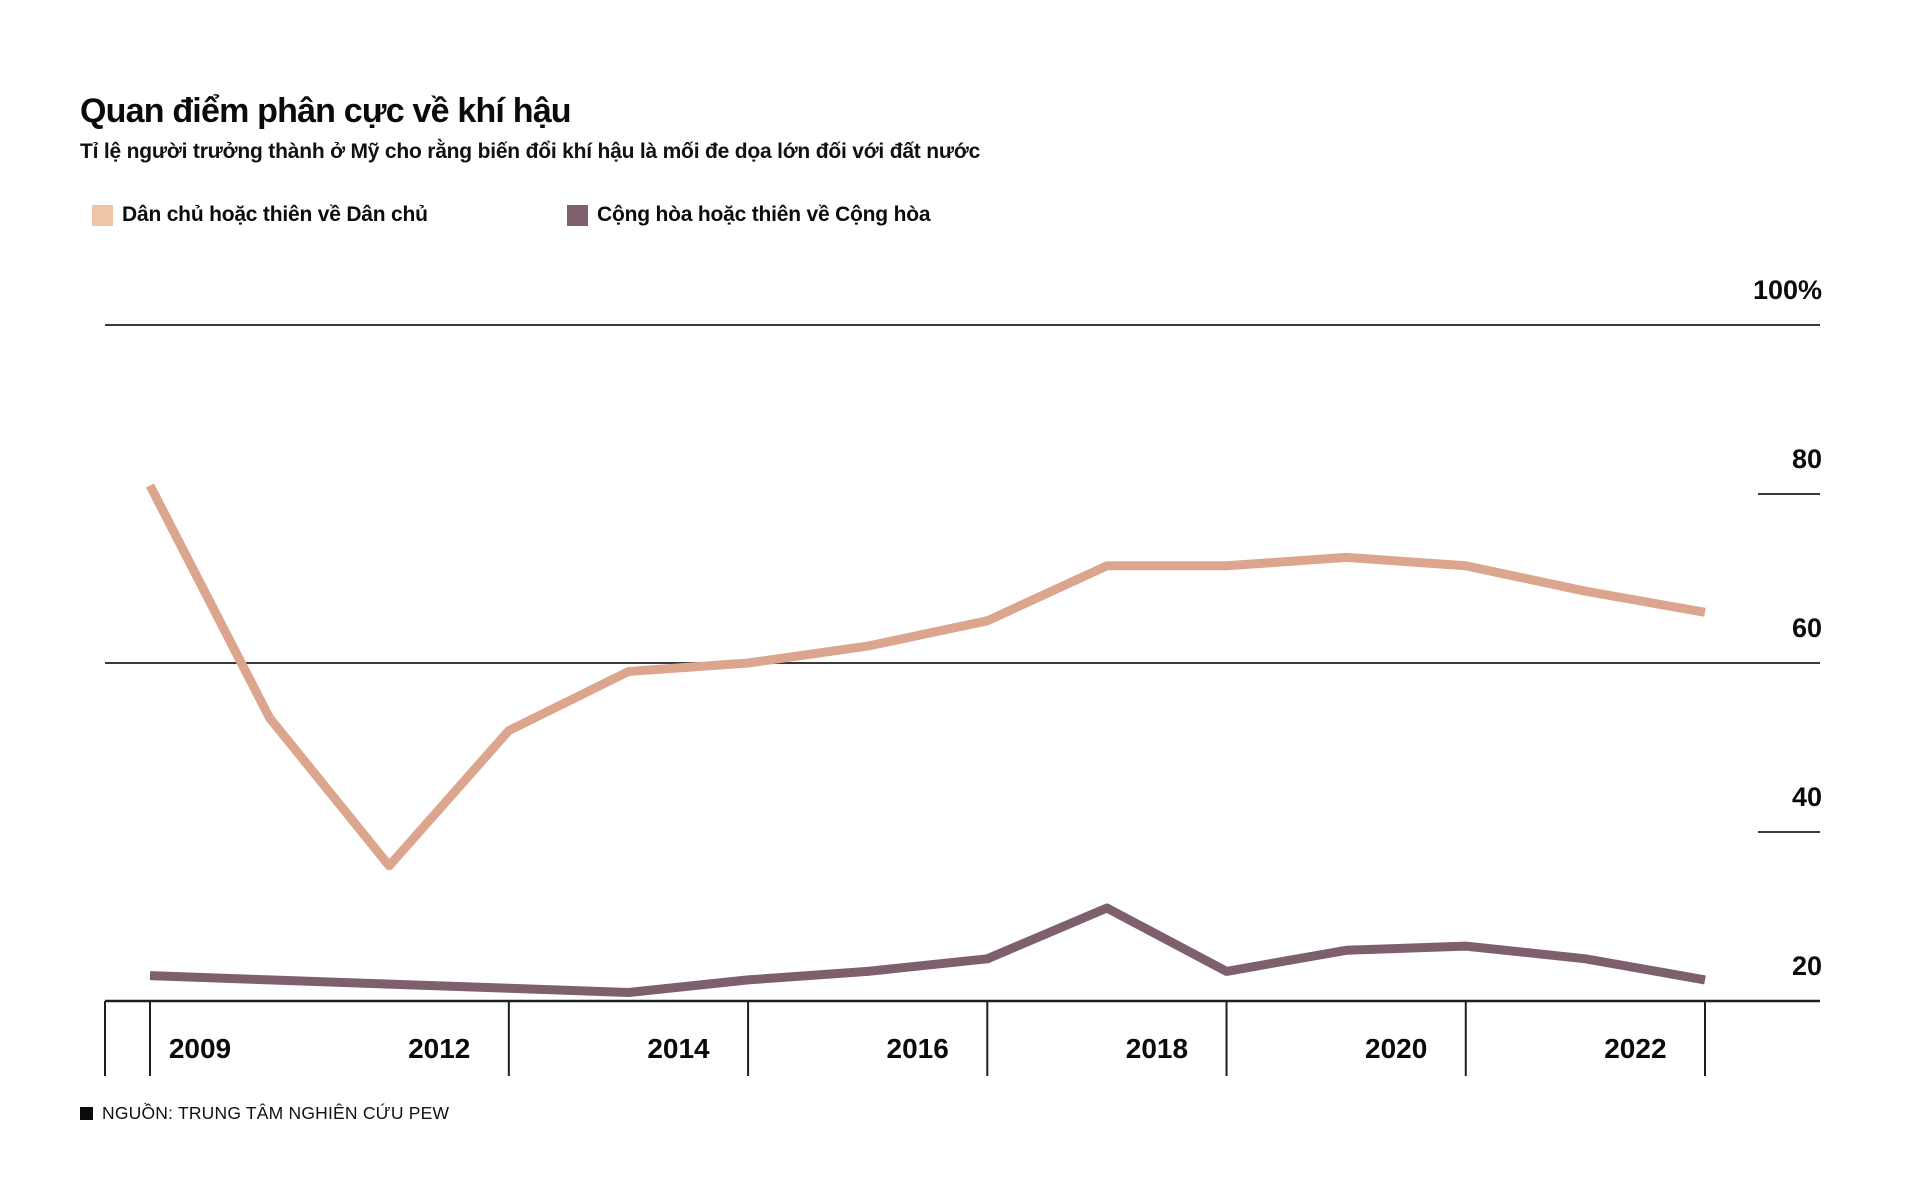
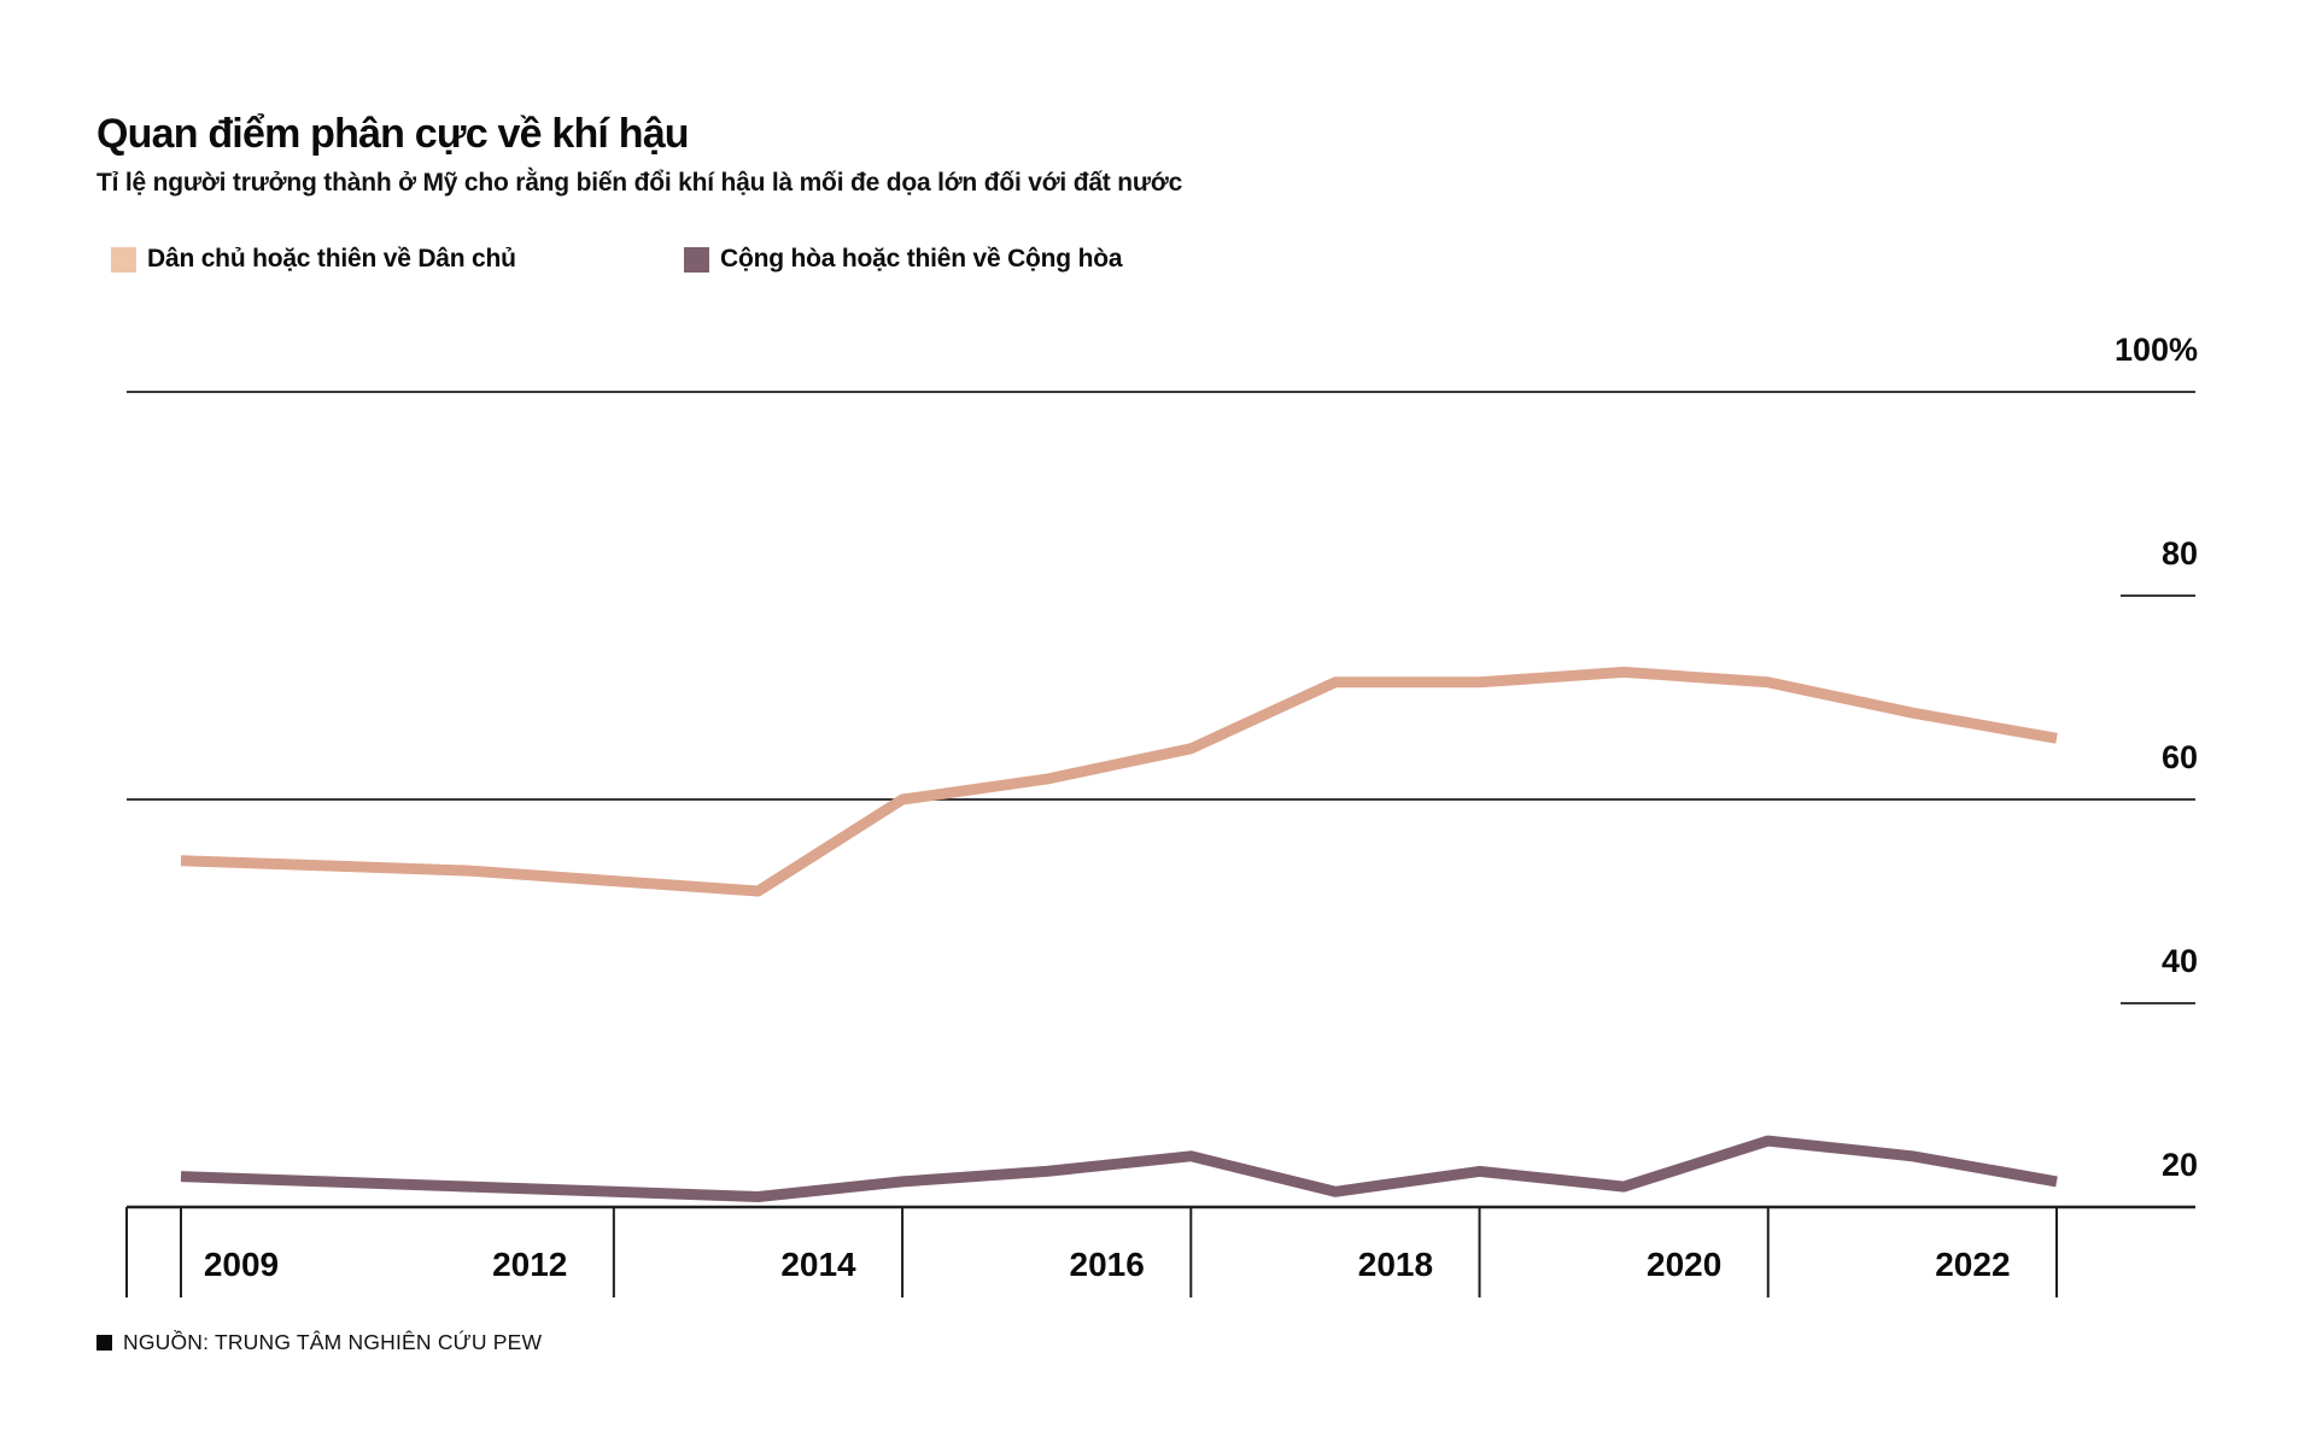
Dân chủ hoặc thiên về Dân chủ/2009: 81% -> 54%
Dân chủ hoặc thiên về Dân chủ/2012: 36% -> 53%
Dân chủ hoặc thiên về Dân chủ/2014: 59% -> 51%
Cộng hòa hoặc thiên về Cộng hòa/2018: 31% -> 22%
Cộng hòa hoặc thiên về Cộng hòa/2020: 26% -> 22%
